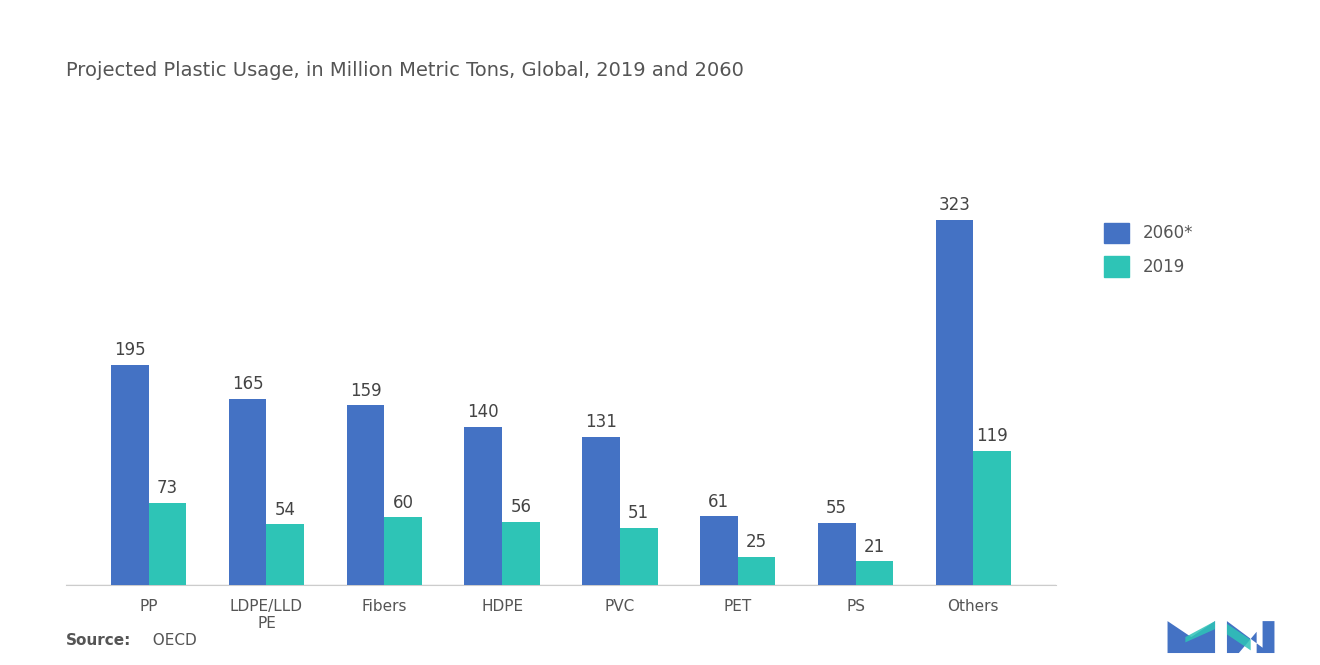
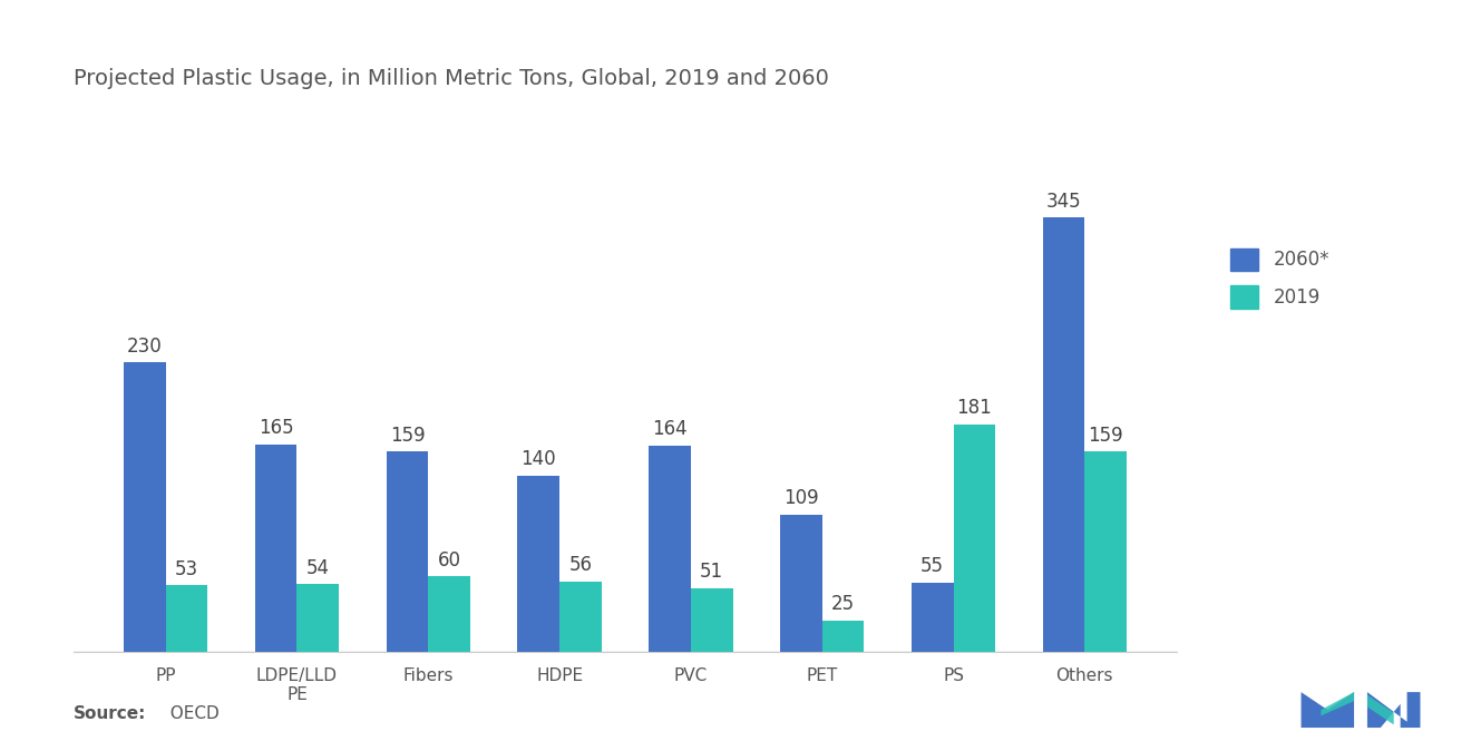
2060*/PP: 195 -> 230
2019/PP: 73 -> 53
2060*/PVC: 131 -> 164
2060*/PET: 61 -> 109
2019/PS: 21 -> 181
2060*/Others: 323 -> 345
2019/Others: 119 -> 159
